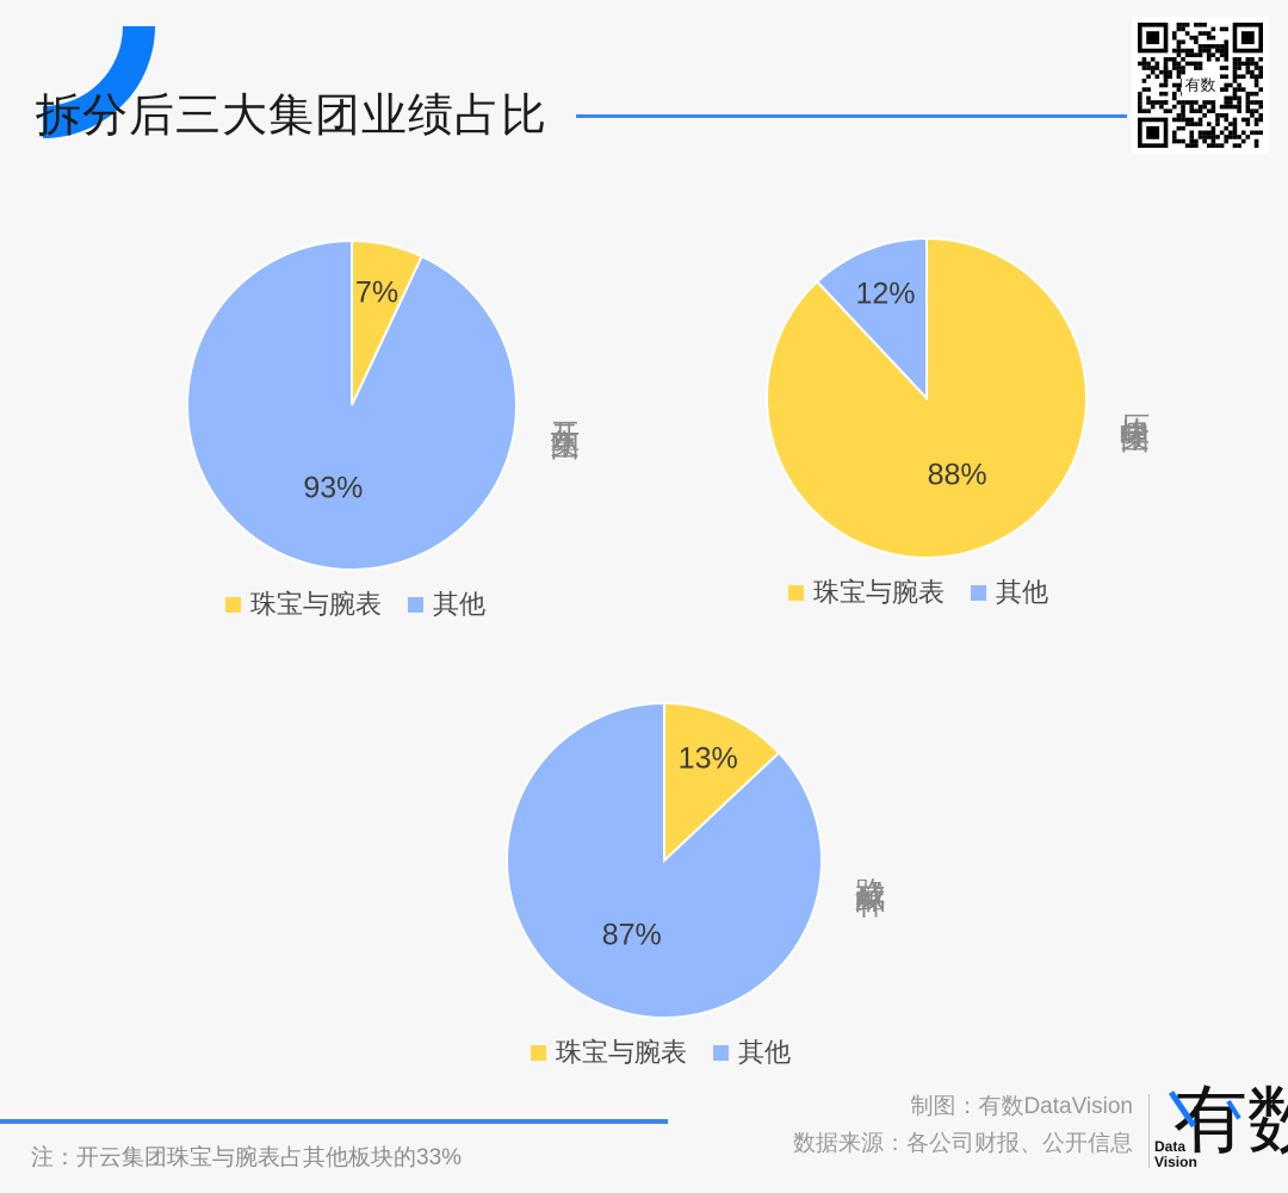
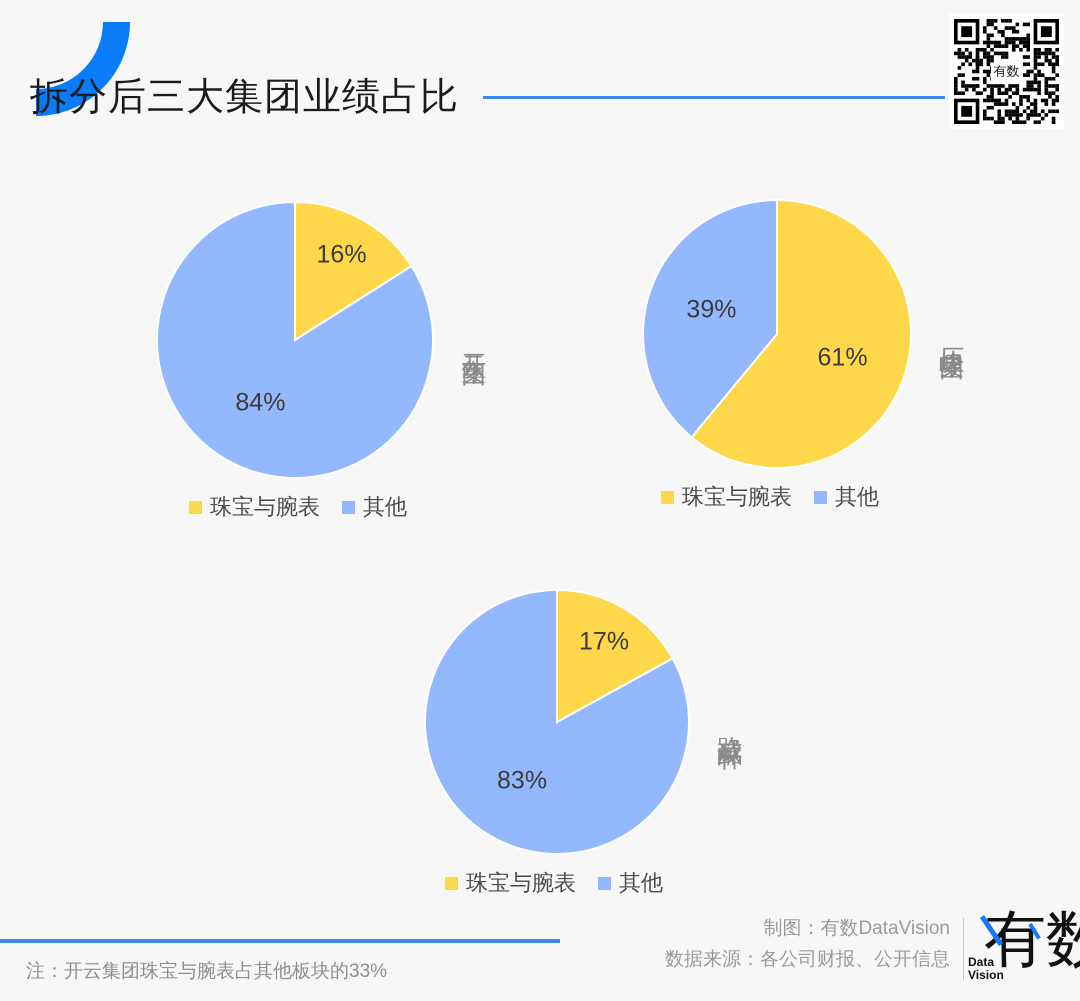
开云集团/珠宝与腕表: 7% -> 16%
开云集团/其他: 93% -> 84%
历峰集团/珠宝与腕表: 88% -> 61%
历峰集团/其他: 12% -> 39%
路威酩轩/珠宝与腕表: 13% -> 17%
路威酩轩/其他: 87% -> 83%
